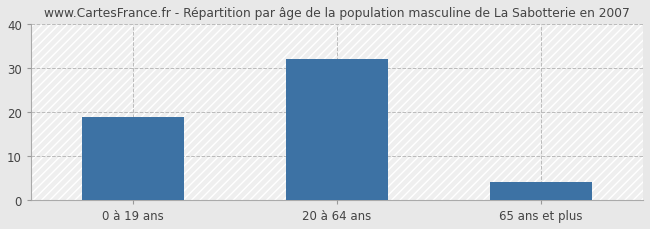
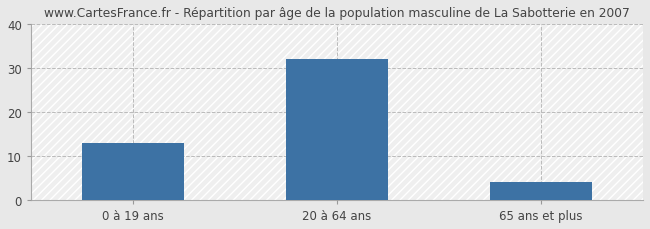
0 à 19 ans: 19 -> 13
